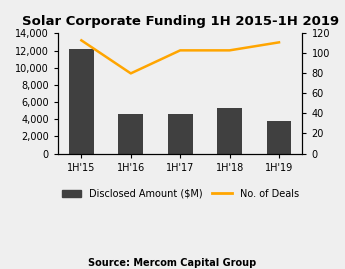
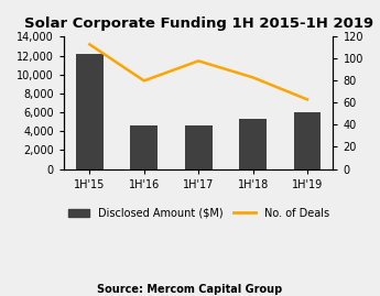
No. of Deals/1H'17: 103 -> 98
No. of Deals/1H'18: 103 -> 83
Disclosed Amount ($M)/1H'19: 3,800 -> 6,000
No. of Deals/1H'19: 111 -> 63
